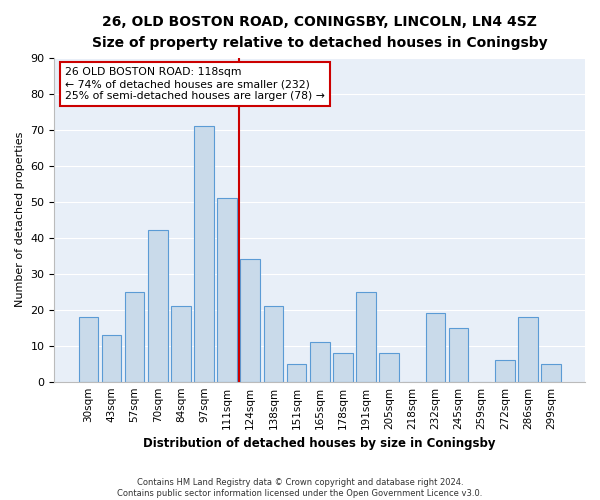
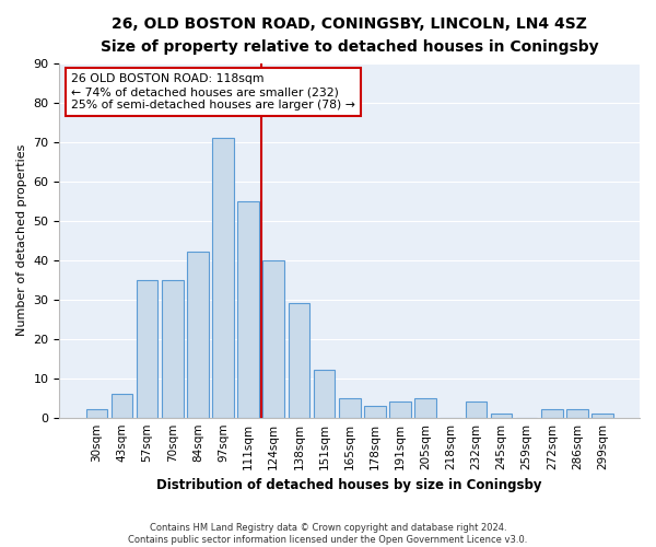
30sqm: 18 -> 2
43sqm: 13 -> 6
57sqm: 25 -> 35
70sqm: 42 -> 35
84sqm: 21 -> 42
111sqm: 51 -> 55
124sqm: 34 -> 40
138sqm: 21 -> 29
151sqm: 5 -> 12
165sqm: 11 -> 5
178sqm: 8 -> 3
191sqm: 25 -> 4
205sqm: 8 -> 5
232sqm: 19 -> 4
245sqm: 15 -> 1
272sqm: 6 -> 2
286sqm: 18 -> 2
299sqm: 5 -> 1
